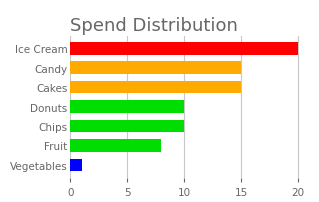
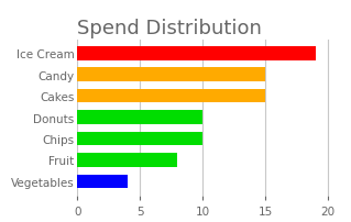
Ice Cream: 20 -> 19
Vegetables: 1 -> 4
